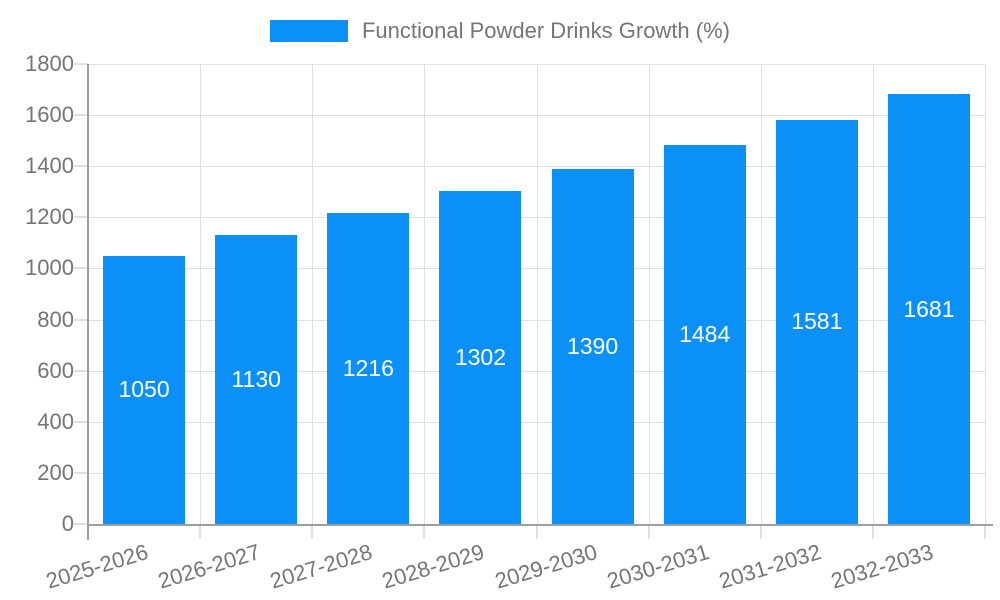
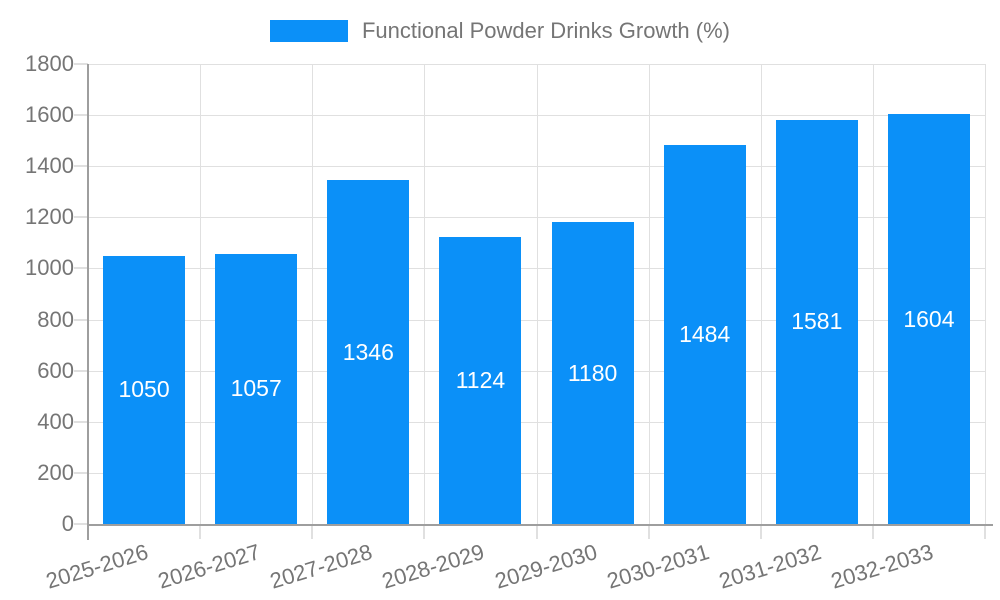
2026-2027: 1130 -> 1057
2027-2028: 1216 -> 1346
2028-2029: 1302 -> 1124
2029-2030: 1390 -> 1180
2032-2033: 1681 -> 1604
